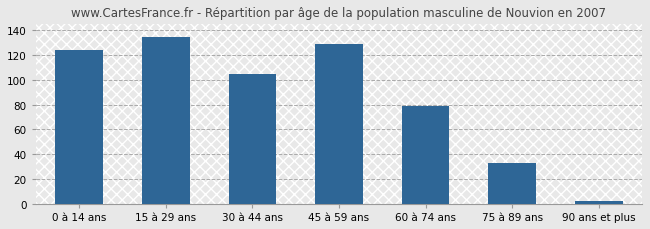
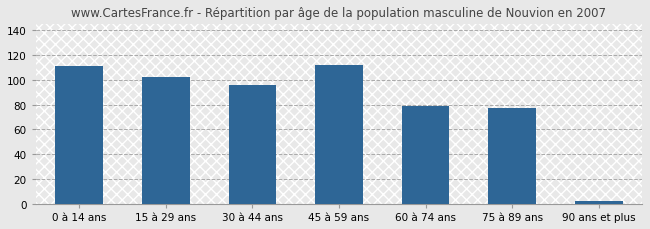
0 à 14 ans: 124 -> 111
15 à 29 ans: 135 -> 102
30 à 44 ans: 105 -> 96
45 à 59 ans: 129 -> 112
75 à 89 ans: 33 -> 77
